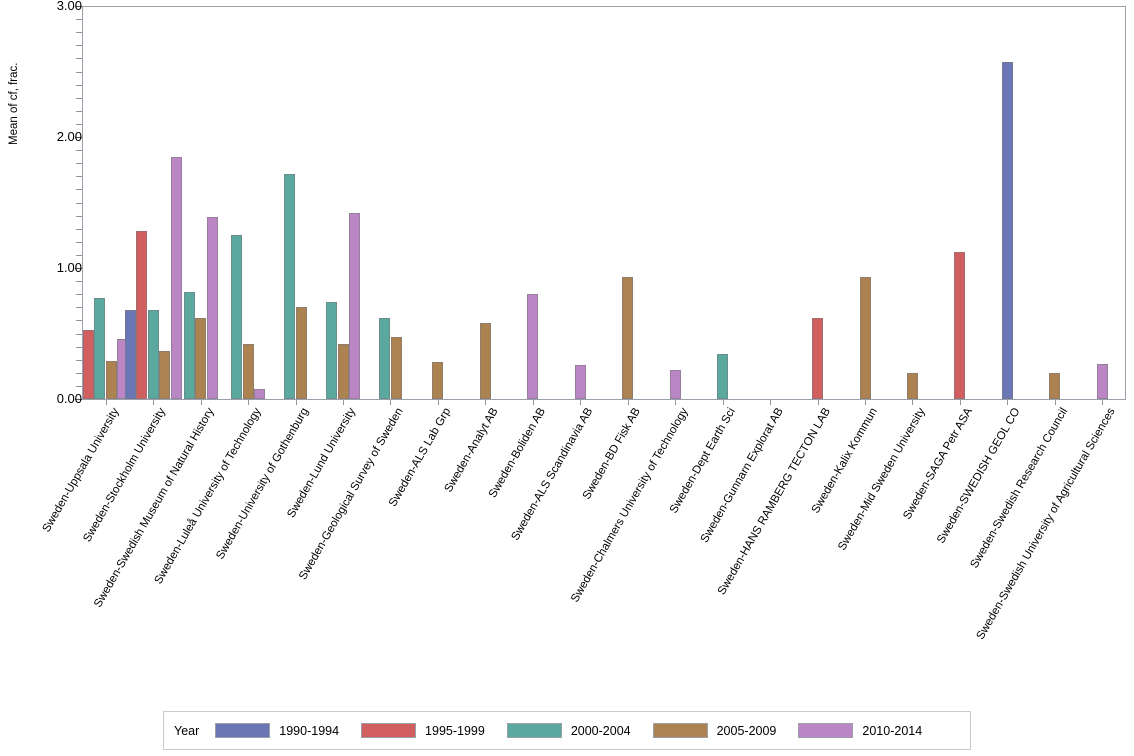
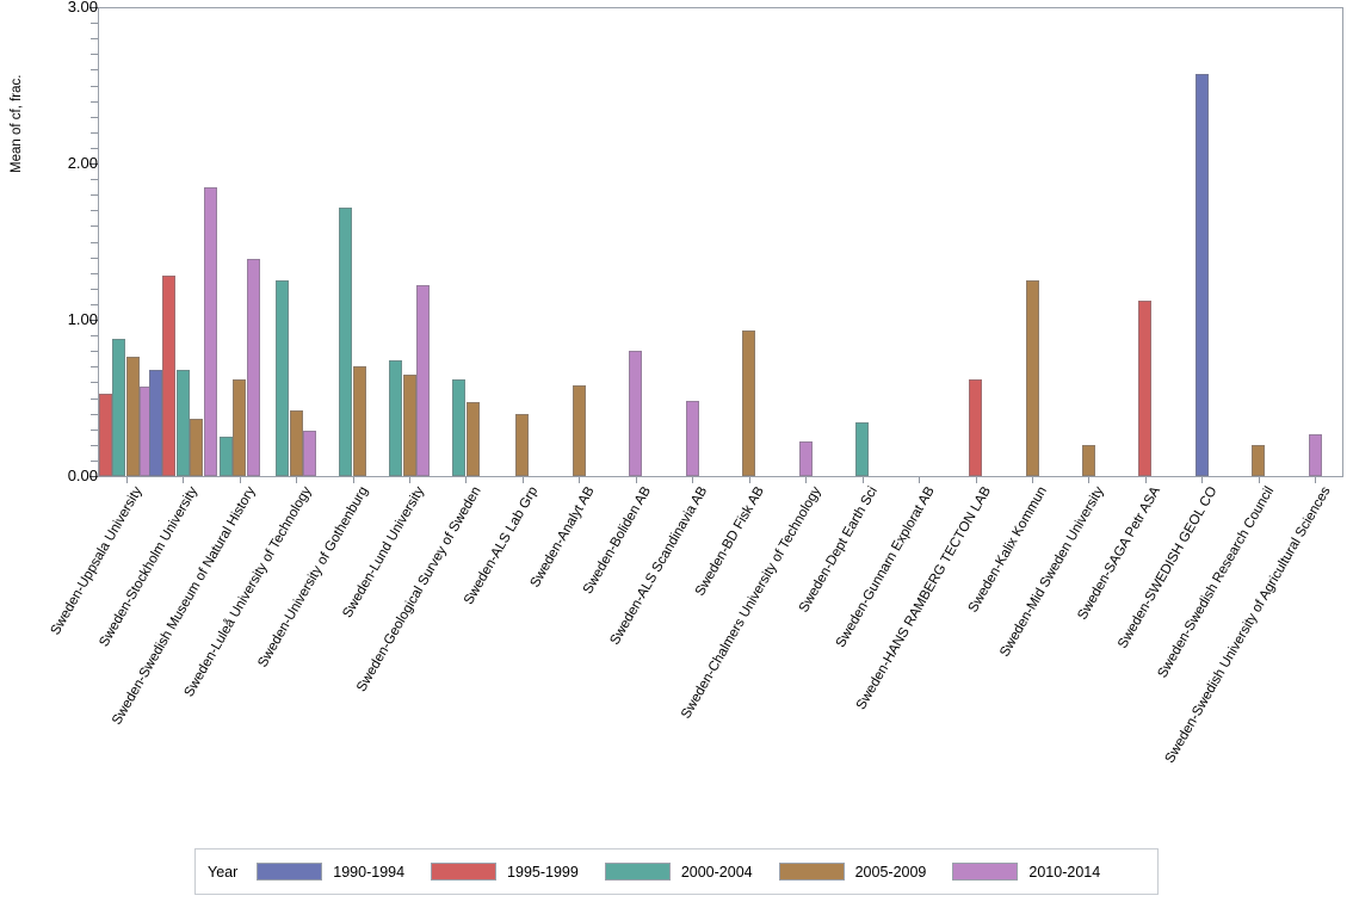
2000-2004/Sweden-Uppsala University: 0.77 -> 0.88
2005-2009/Sweden-Uppsala University: 0.29 -> 0.76
2010-2014/Sweden-Uppsala University: 0.46 -> 0.57
2000-2004/Sweden-Swedish Museum of Natural History: 0.82 -> 0.25
2010-2014/Sweden-Luleå University of Technology: 0.08 -> 0.29
2005-2009/Sweden-Lund University: 0.42 -> 0.65
2010-2014/Sweden-Lund University: 1.42 -> 1.22
2005-2009/Sweden-ALS Lab Grp: 0.28 -> 0.40
2010-2014/Sweden-ALS Scandinavia AB: 0.26 -> 0.48
2005-2009/Sweden-Kalix Kommun: 0.93 -> 1.25
